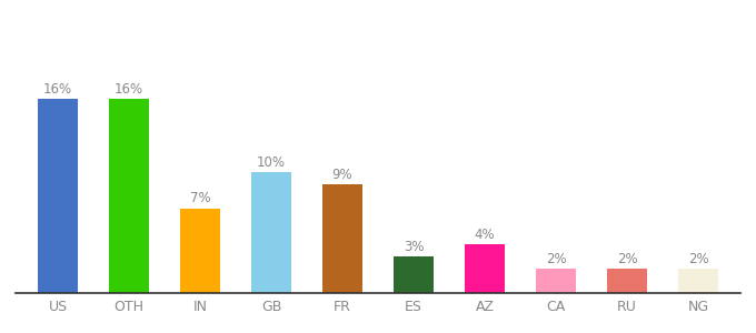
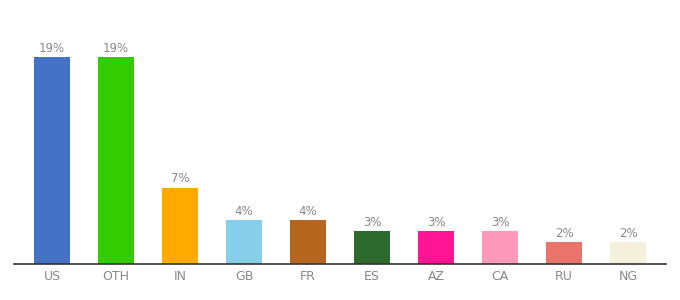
US: 16% -> 19%
OTH: 16% -> 19%
GB: 10% -> 4%
FR: 9% -> 4%
AZ: 4% -> 3%
CA: 2% -> 3%
